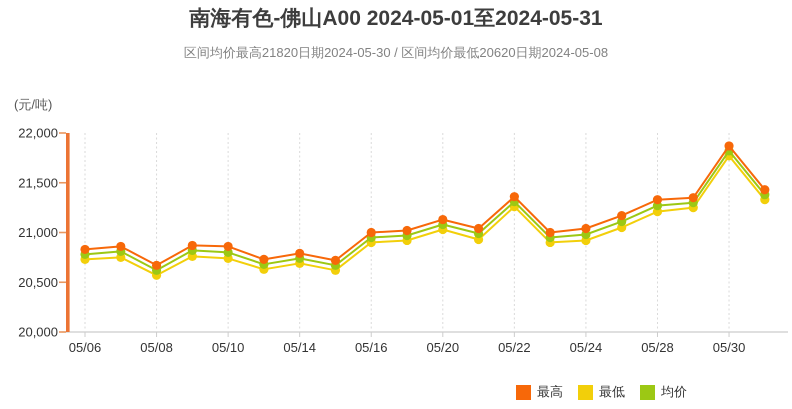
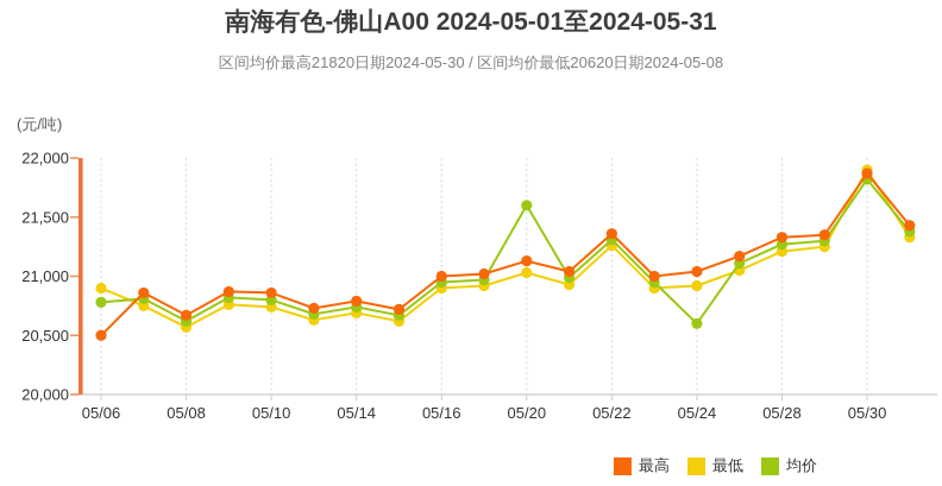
最高/05/06: 20800 -> 20500
最低/05/06: 20700 -> 20900
均价/05/20: 21100 -> 21600
均价/05/24: 21000 -> 20600
最低/05/30: 21800 -> 21900
